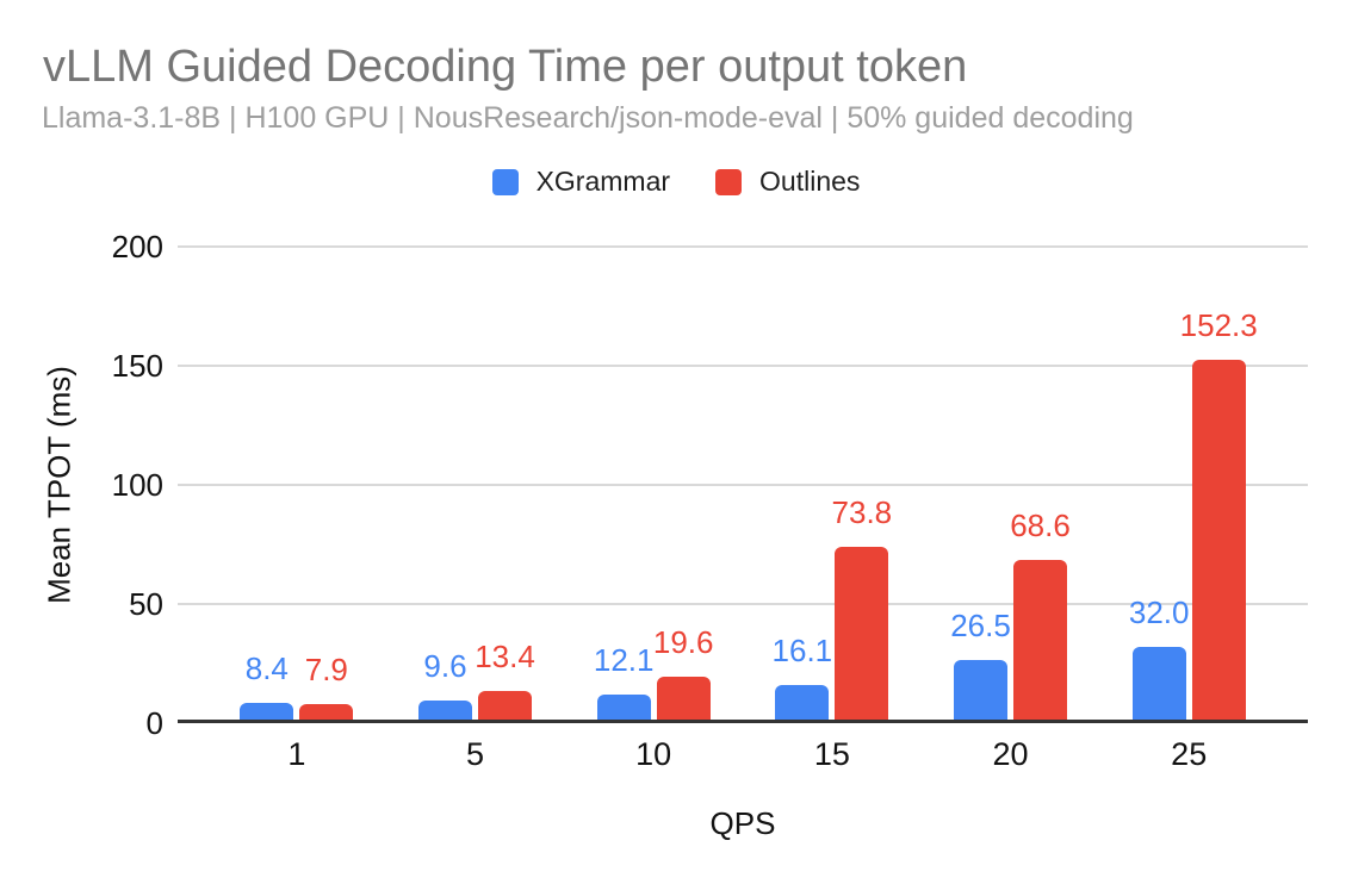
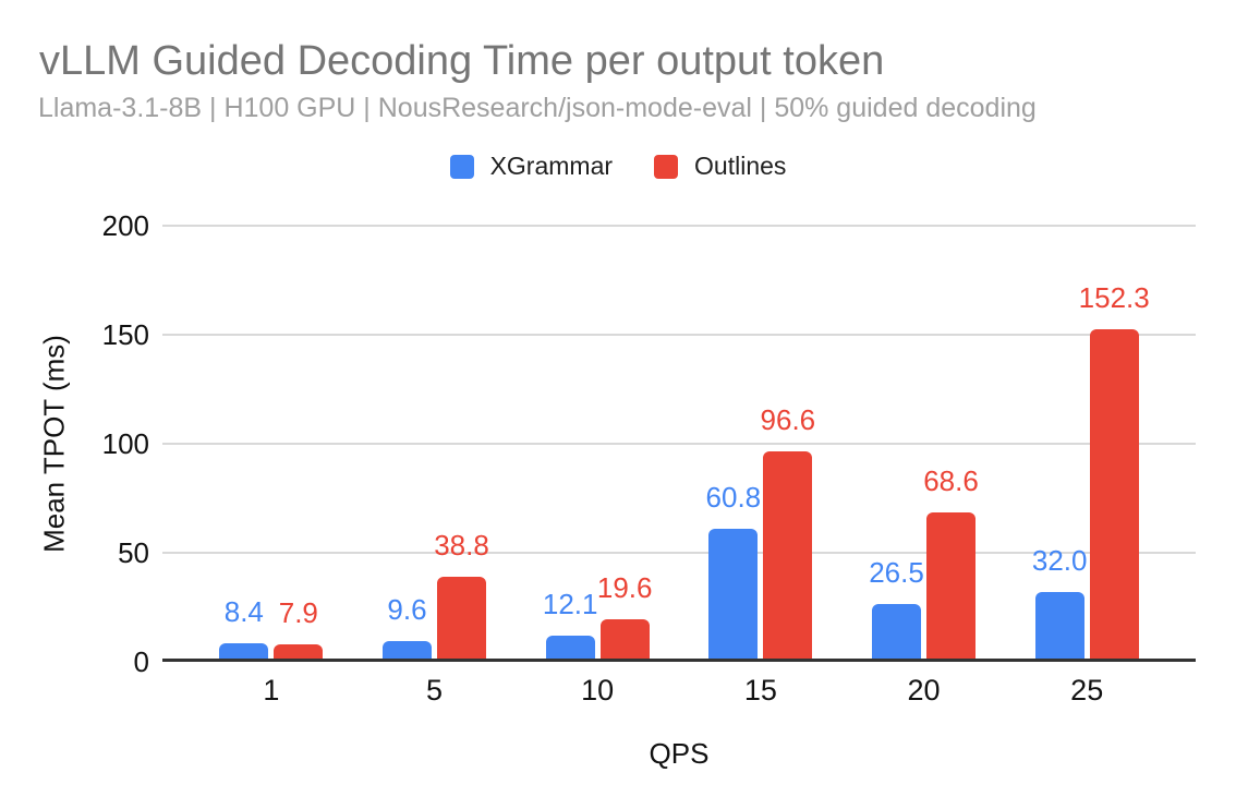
Outlines/5: 13.4 -> 38.8
XGrammar/15: 16.1 -> 60.8
Outlines/15: 73.8 -> 96.6
